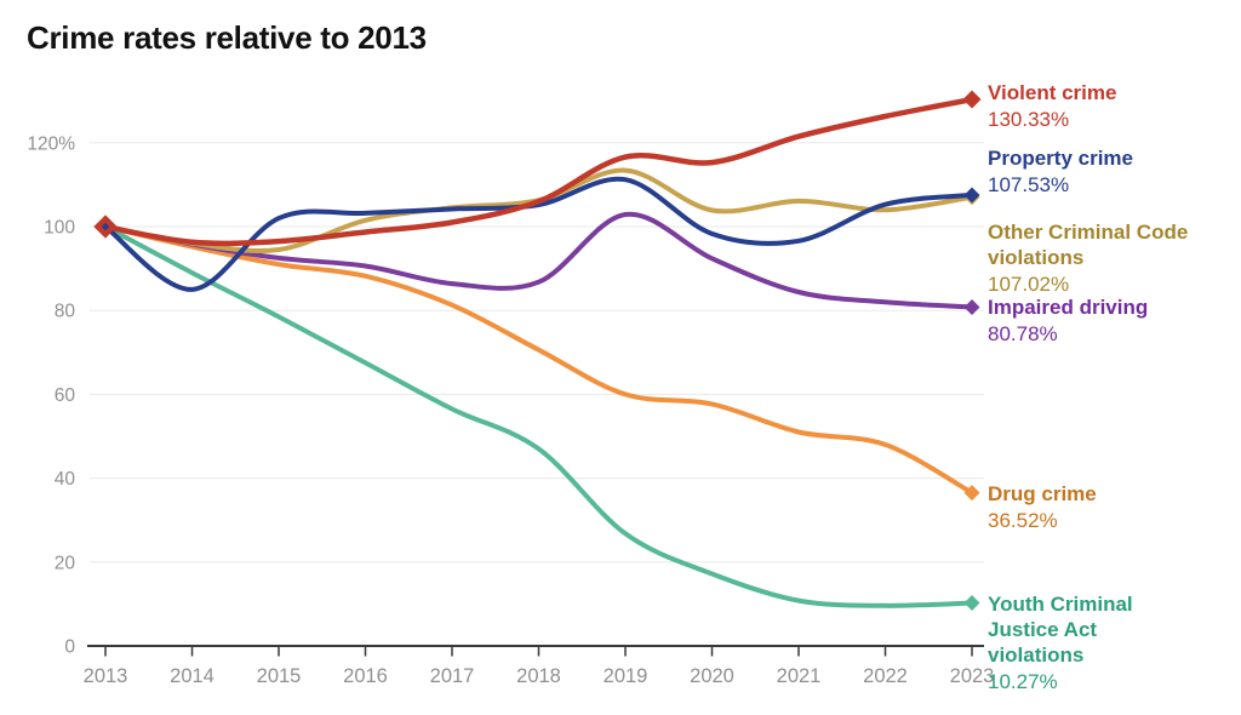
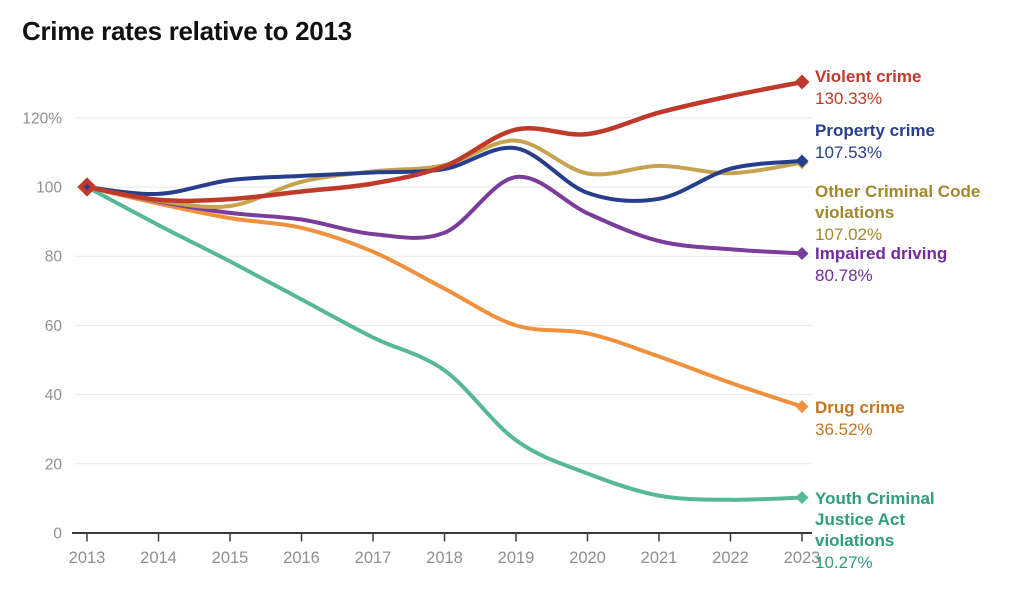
Property crime/2014: 85% -> 98%
Drug crime/2022: 48% -> 43%
